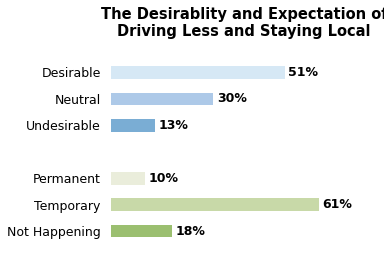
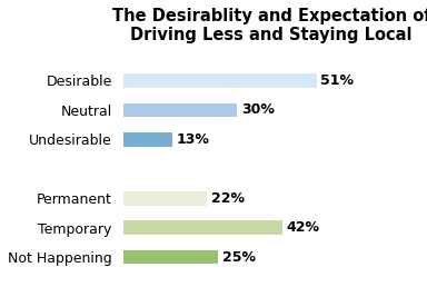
Permanent: 10% -> 22%
Temporary: 61% -> 42%
Not Happening: 18% -> 25%
